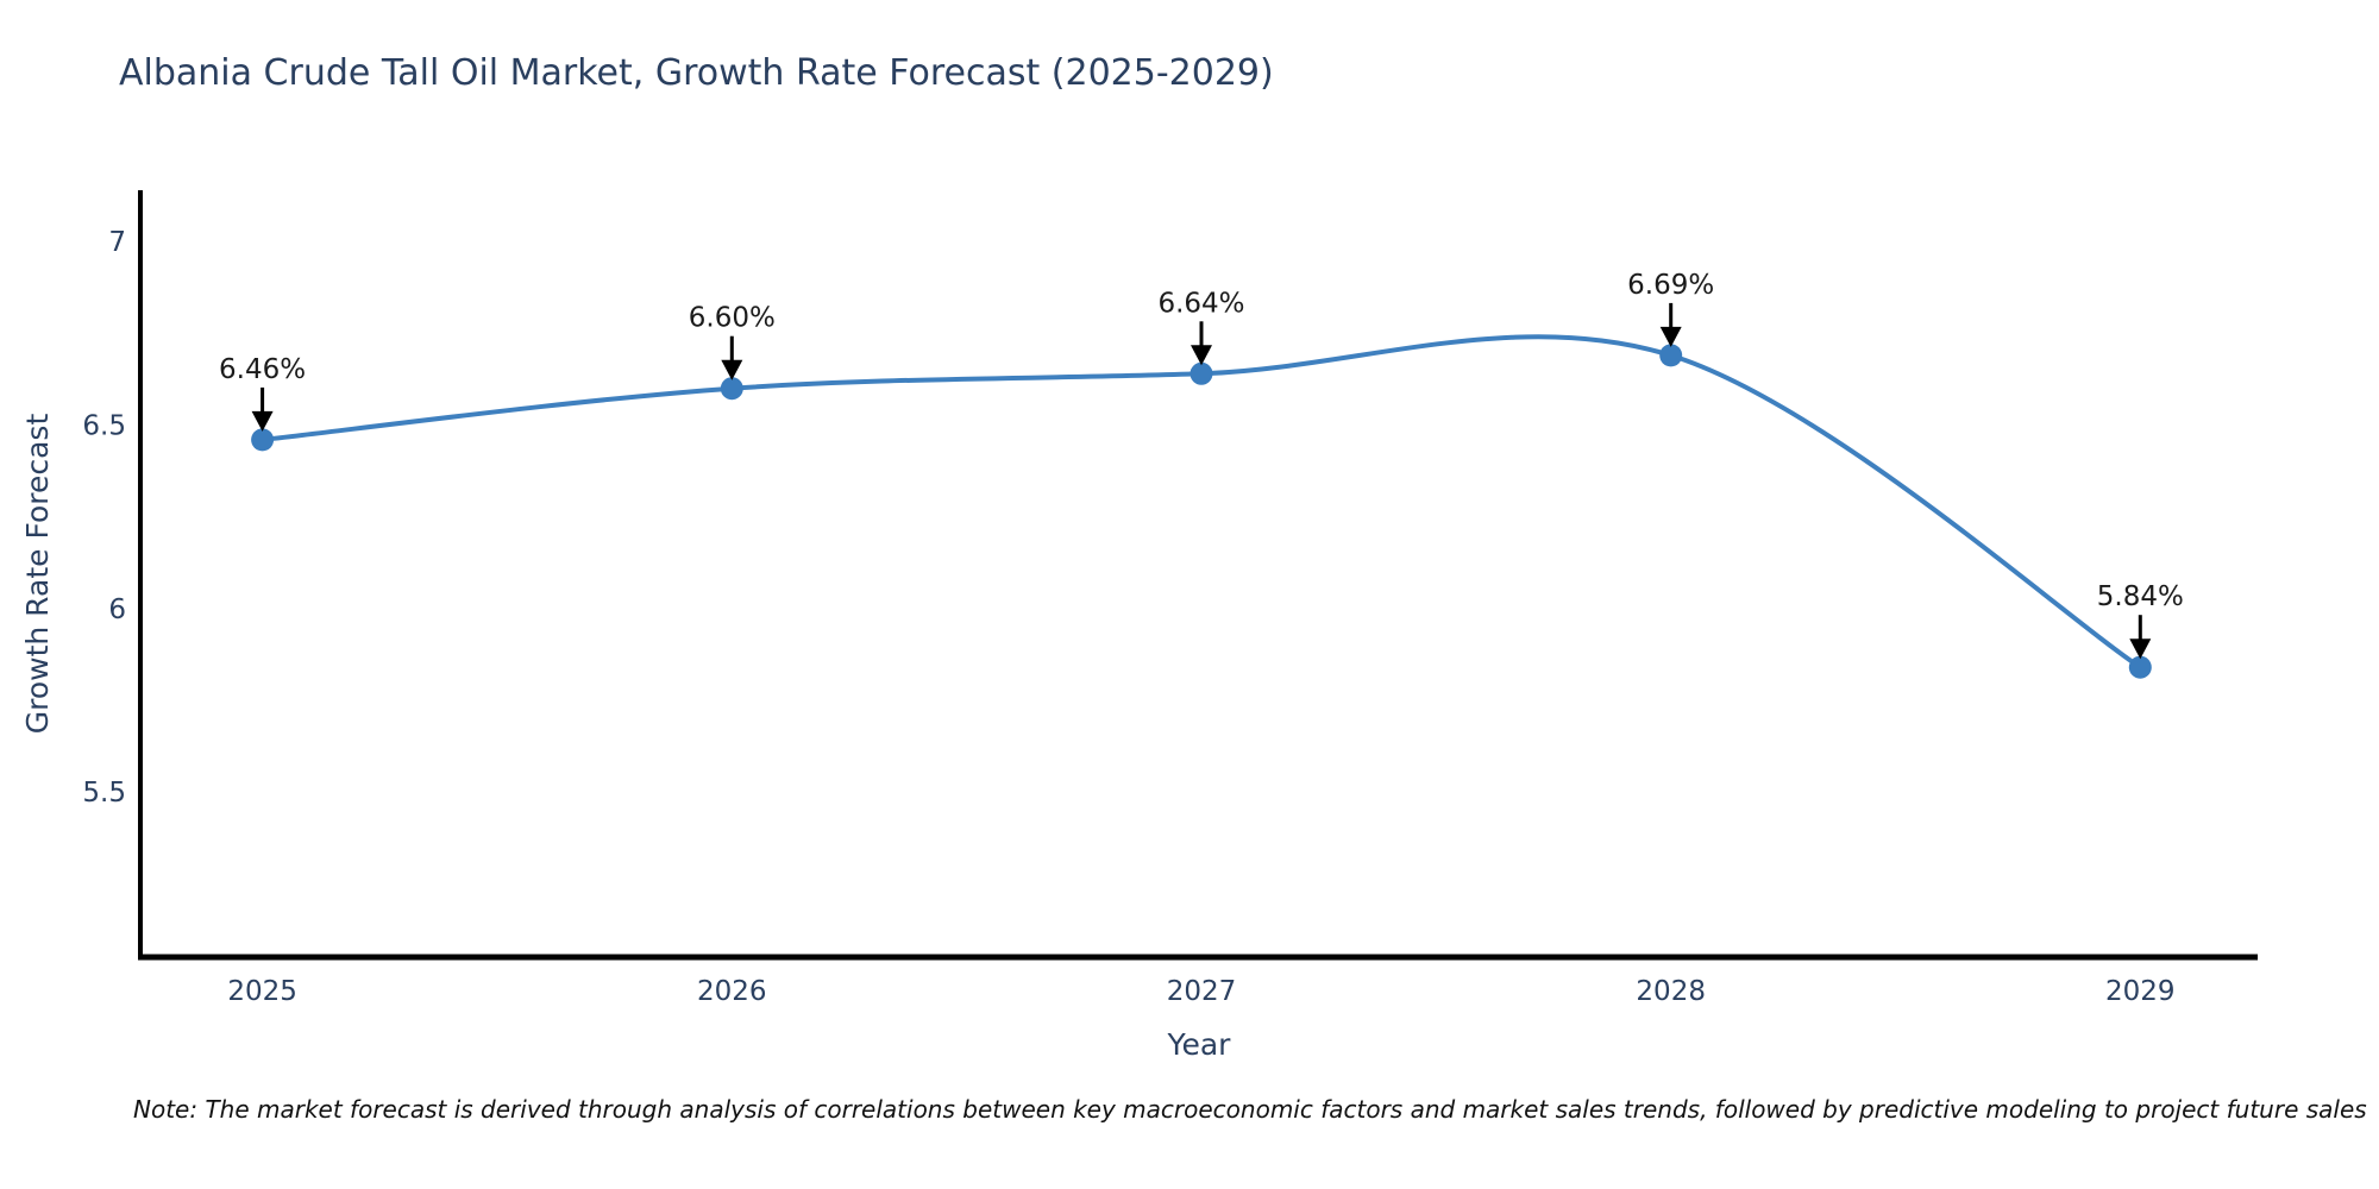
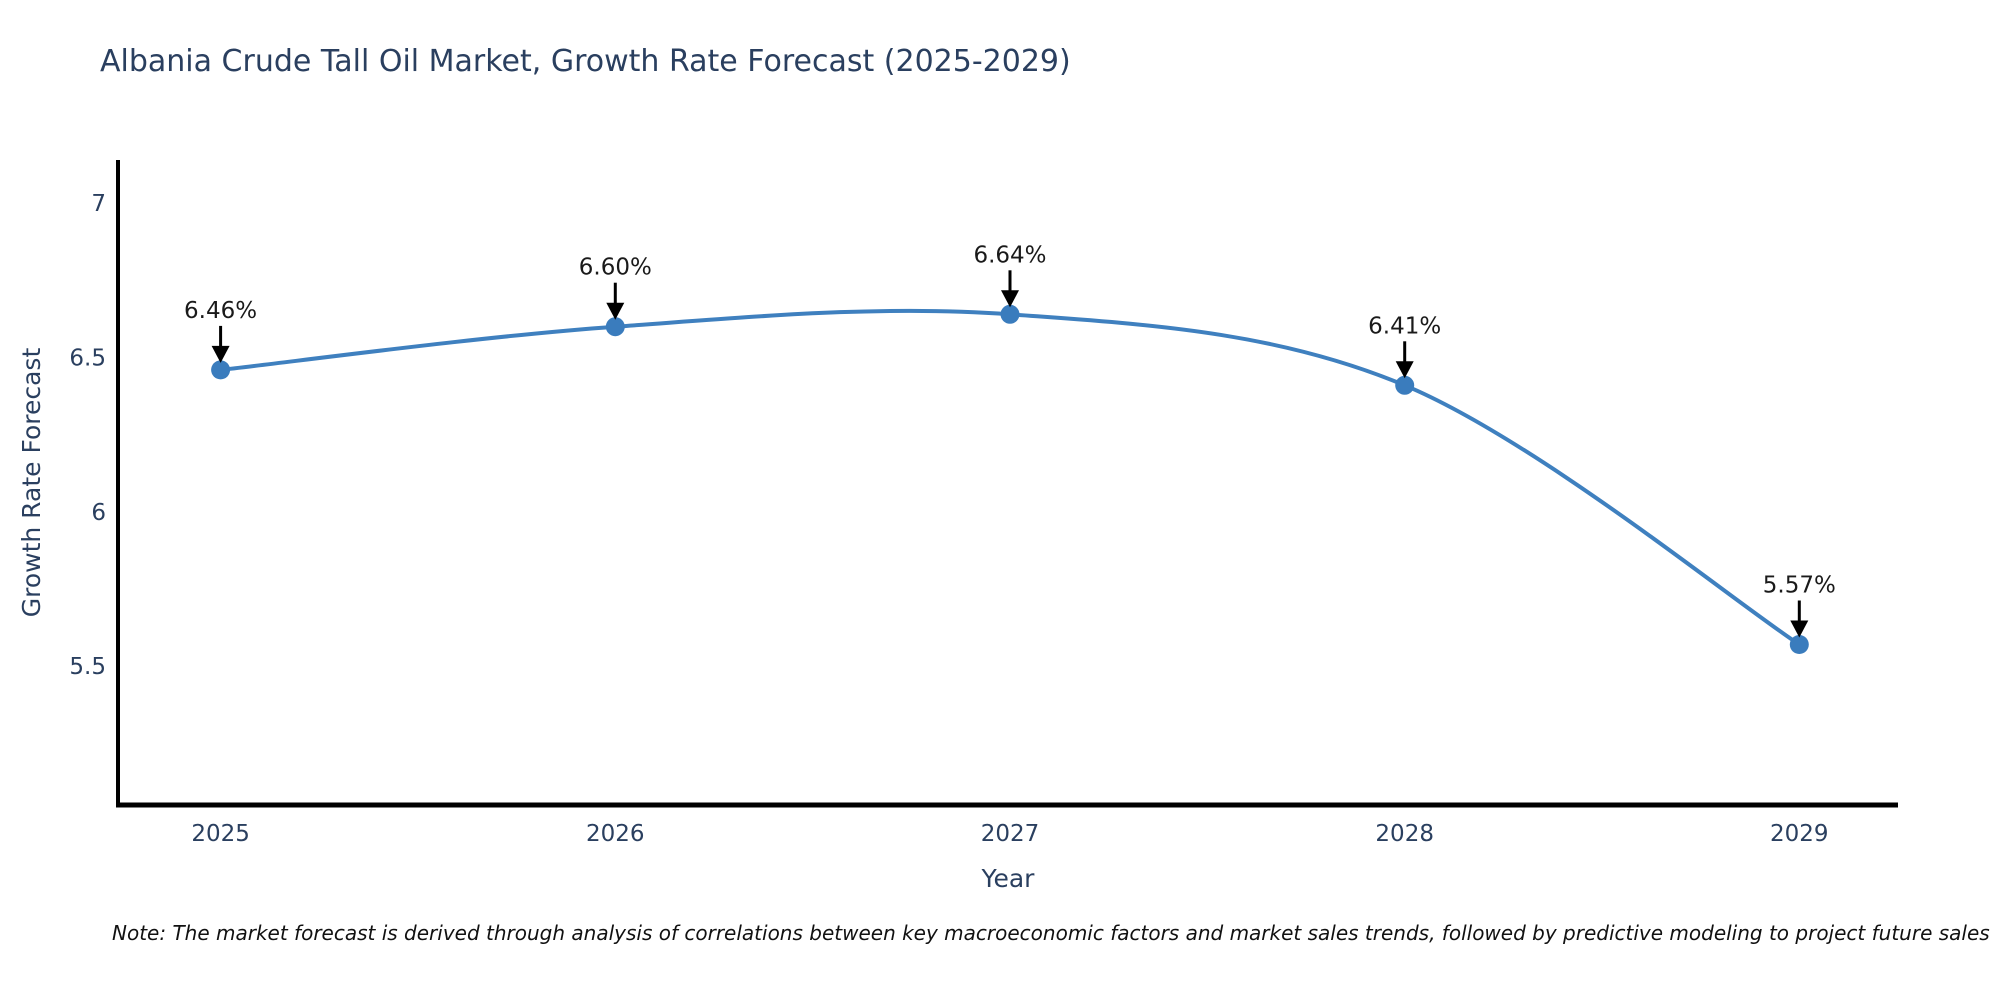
2028: 6.69% -> 6.41%
2029: 5.84% -> 5.57%
